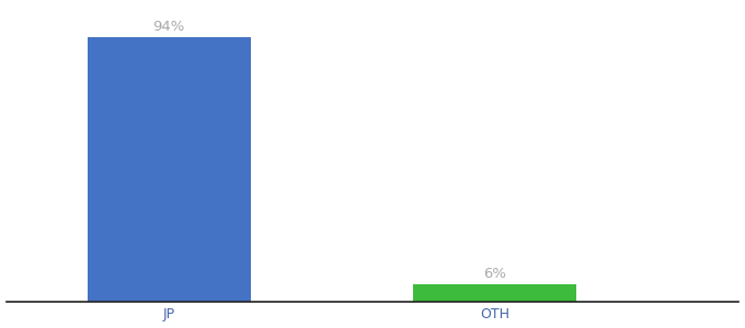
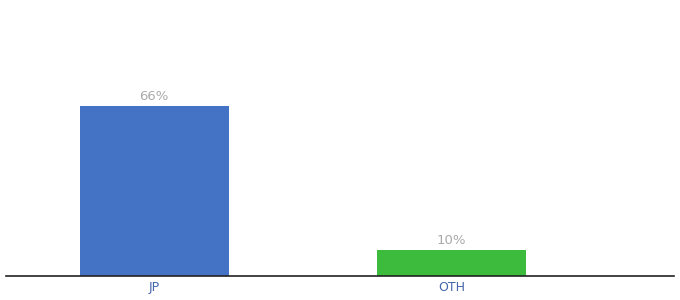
JP: 94% -> 66%
OTH: 6% -> 10%
